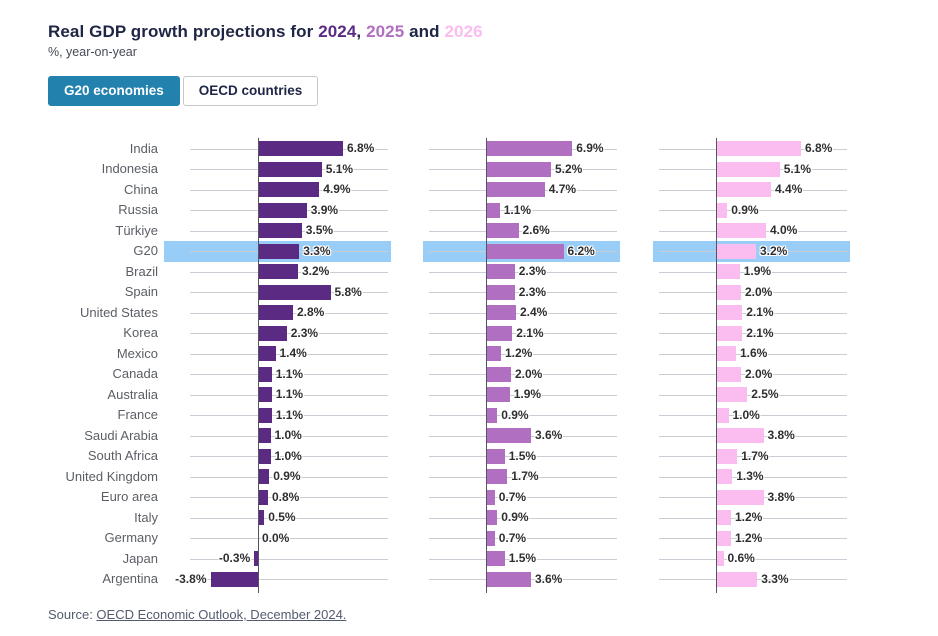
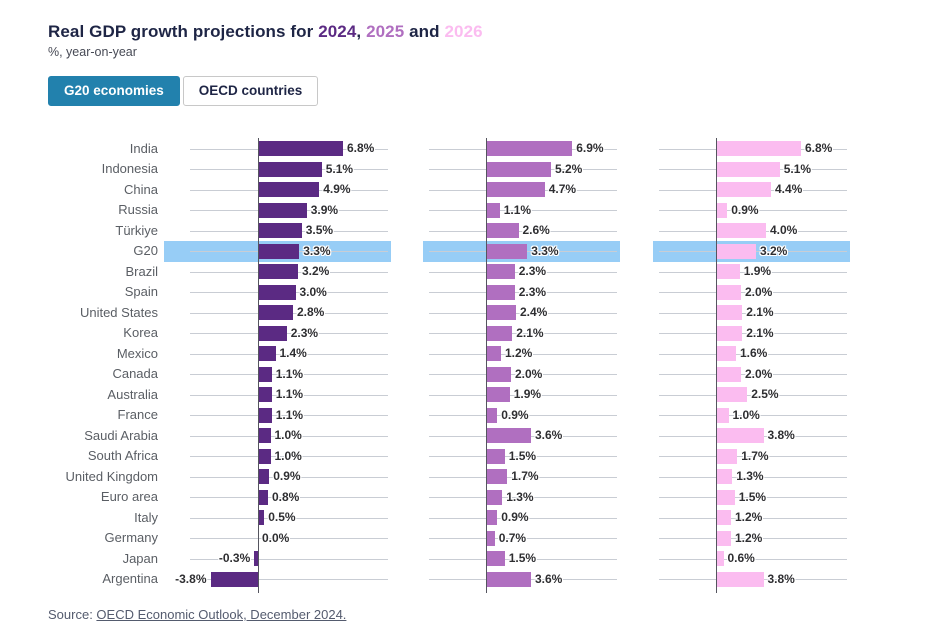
2025/G20: 6.2% -> 3.3%
2024/Spain: 5.8% -> 3.0%
2025/Euro area: 0.7% -> 1.3%
2026/Euro area: 3.8% -> 1.5%
2026/Argentina: 3.3% -> 3.8%
